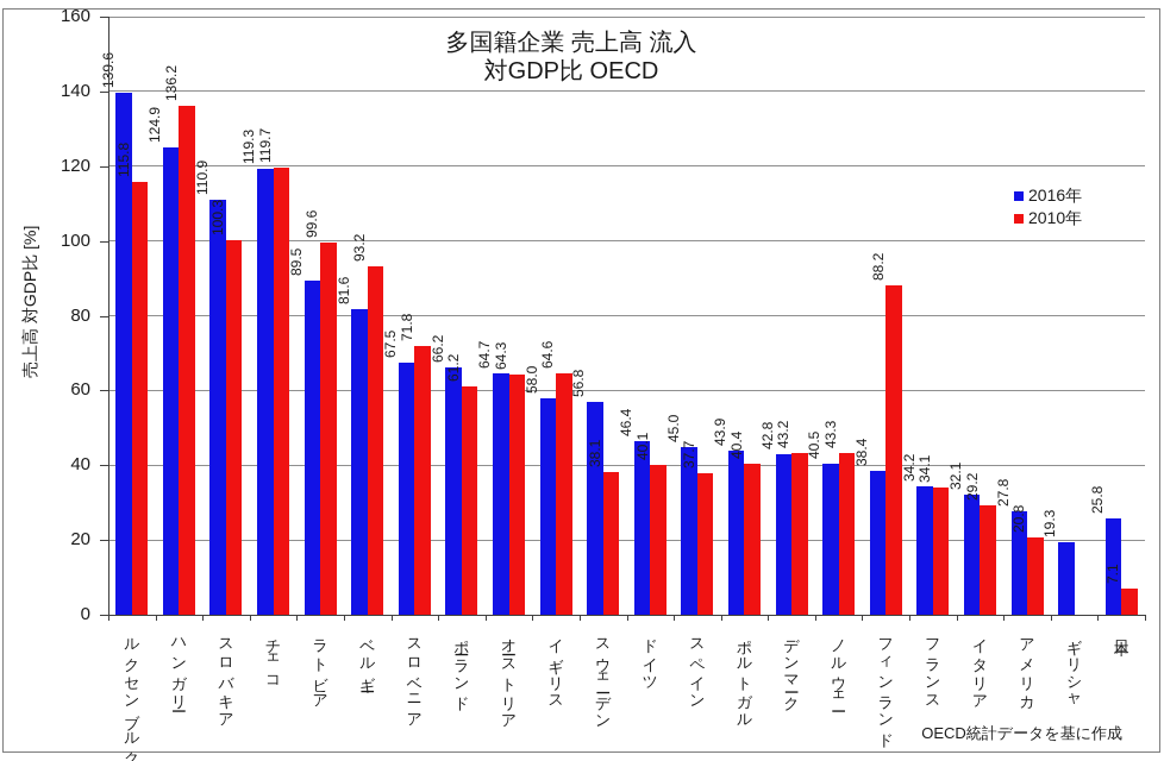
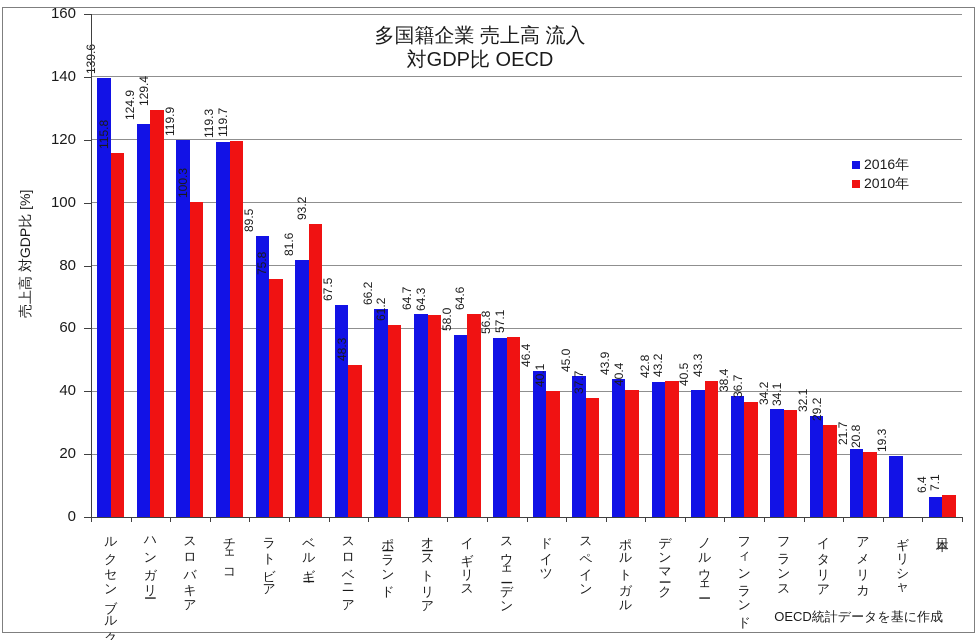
2010年/ハンガリー: 136.2 -> 129.4
2016年/スロバキア: 110.9 -> 119.9
2010年/ラトビア: 99.6 -> 75.8
2010年/スロベニア: 71.8 -> 48.3
2010年/スウェーデン: 38.1 -> 57.1
2010年/フィンランド: 88.2 -> 36.7
2016年/アメリカ: 27.8 -> 21.7
2016年/日本: 25.8 -> 6.4
